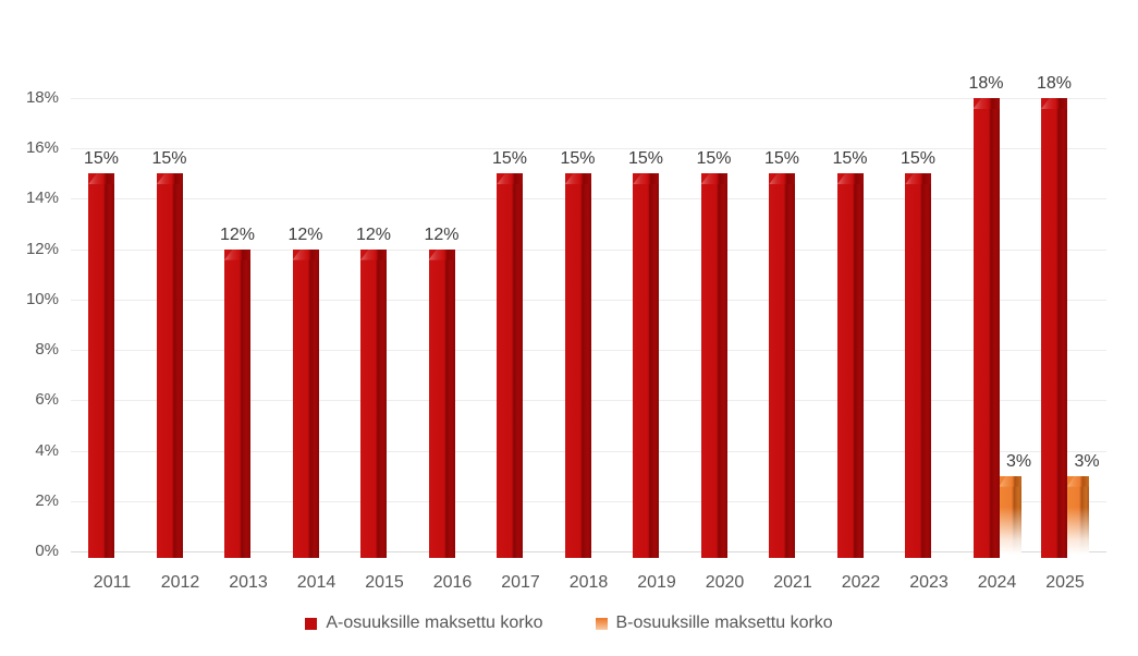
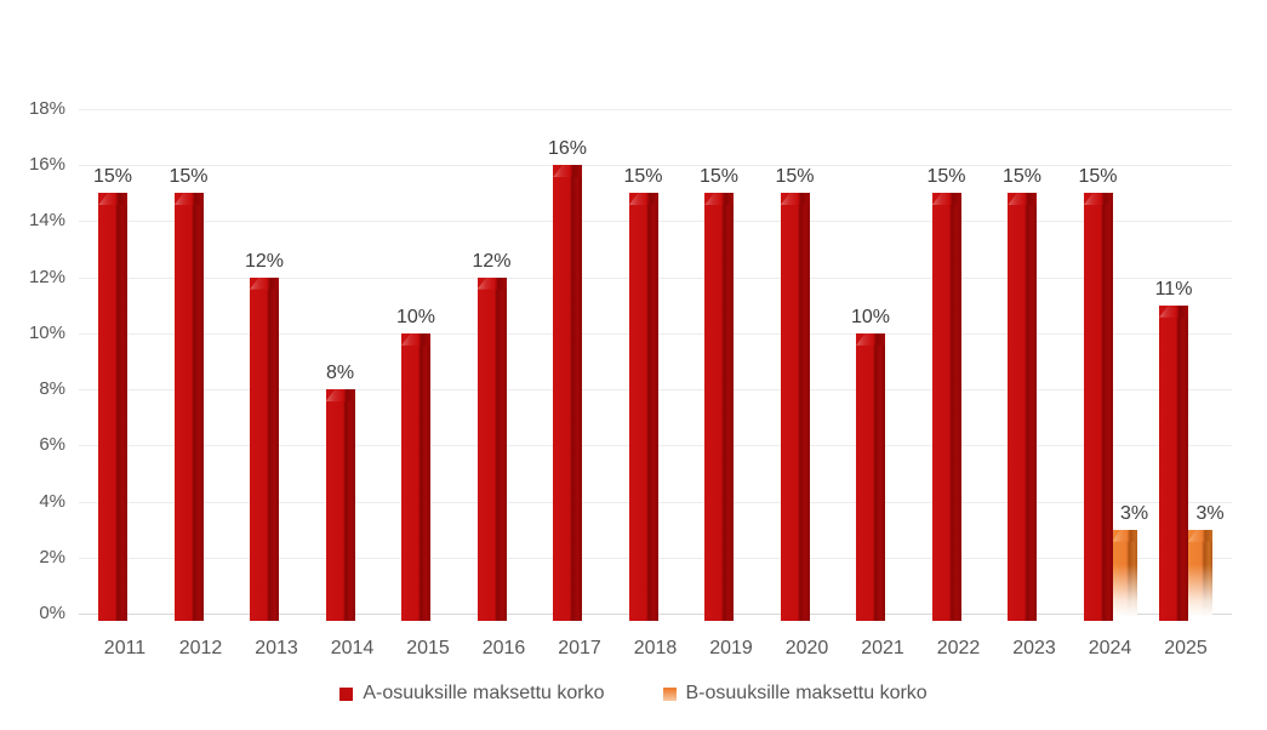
A-osuuksille maksettu korko/2014: 12% -> 8%
A-osuuksille maksettu korko/2015: 12% -> 10%
A-osuuksille maksettu korko/2017: 15% -> 16%
A-osuuksille maksettu korko/2021: 15% -> 10%
A-osuuksille maksettu korko/2024: 18% -> 15%
A-osuuksille maksettu korko/2025: 18% -> 11%
